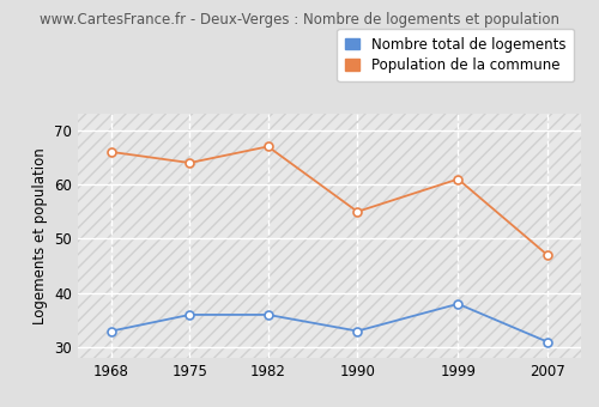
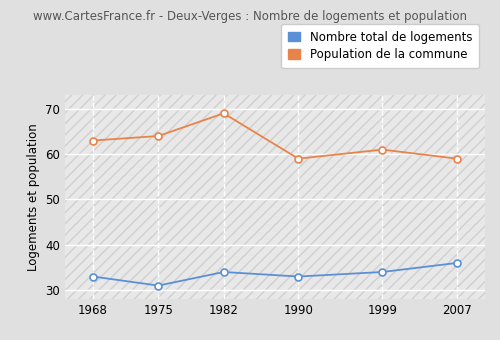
Population de la commune/1968: 66 -> 63
Nombre total de logements/1975: 36 -> 31
Nombre total de logements/1982: 36 -> 34
Population de la commune/1982: 67 -> 69
Population de la commune/1990: 55 -> 59
Nombre total de logements/1999: 38 -> 34
Nombre total de logements/2007: 31 -> 36
Population de la commune/2007: 47 -> 59
